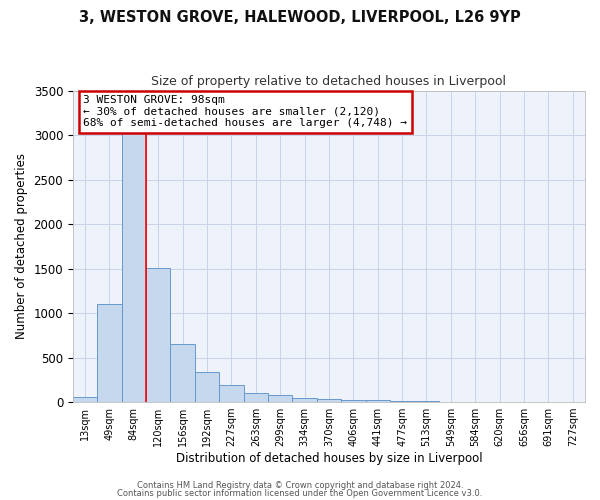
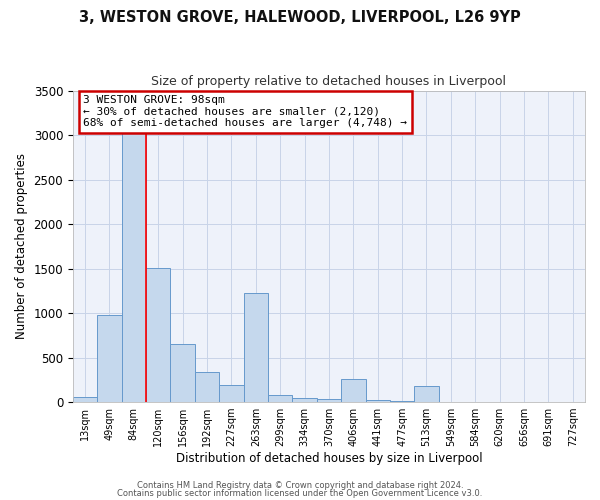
49sqm: 1100 -> 980
263sqm: 100 -> 1220
406sqm: 20 -> 260
513sqm: 10 -> 180
